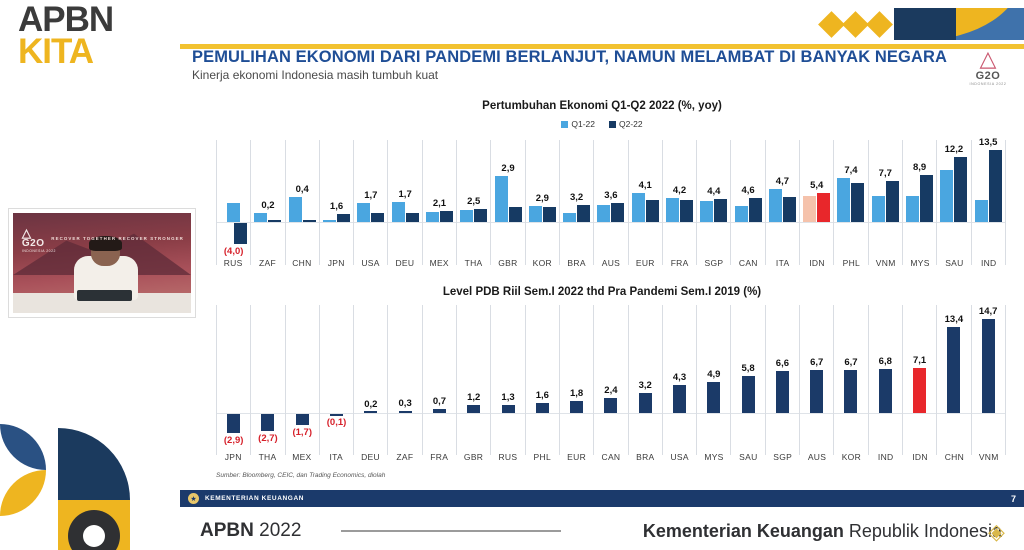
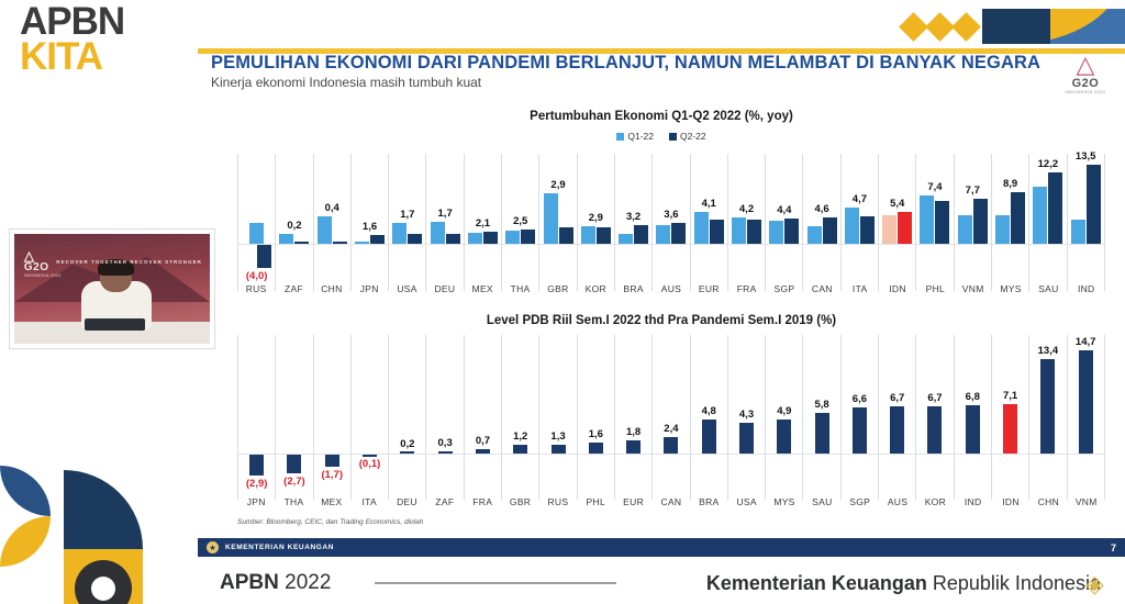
Level PDB Riil Sem.I 2022 thd Pra Pandemi Sem.I 2019 (%)/BRA: 3,2 -> 4,8
